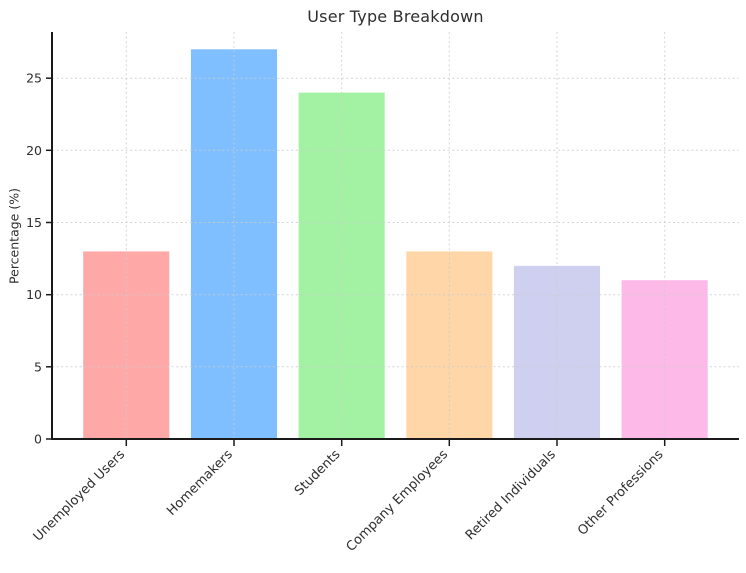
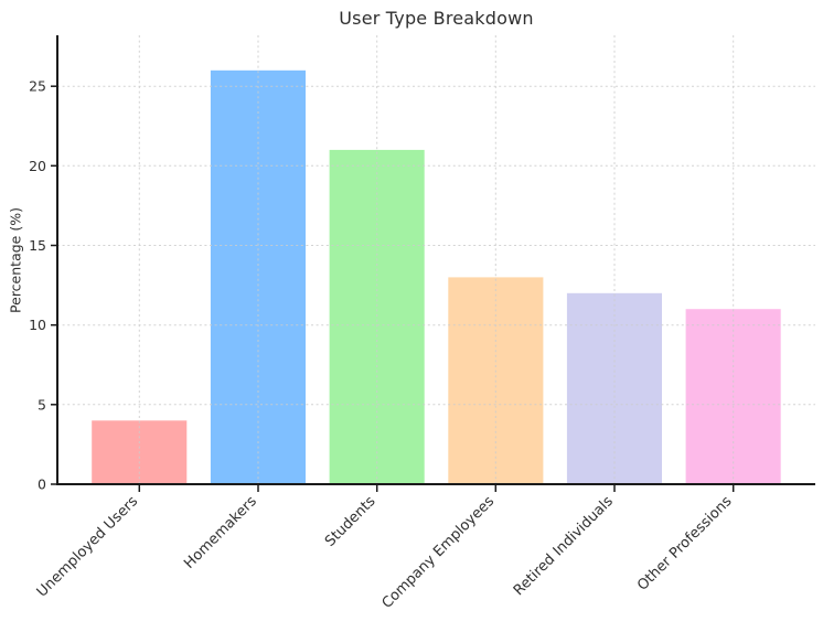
Unemployed Users: 13 -> 4
Homemakers: 27 -> 26
Students: 24 -> 21
